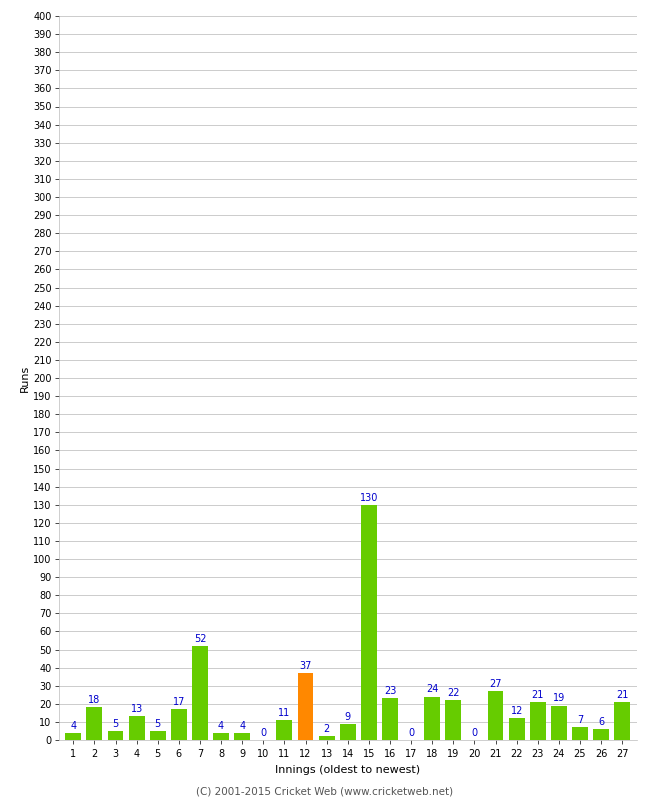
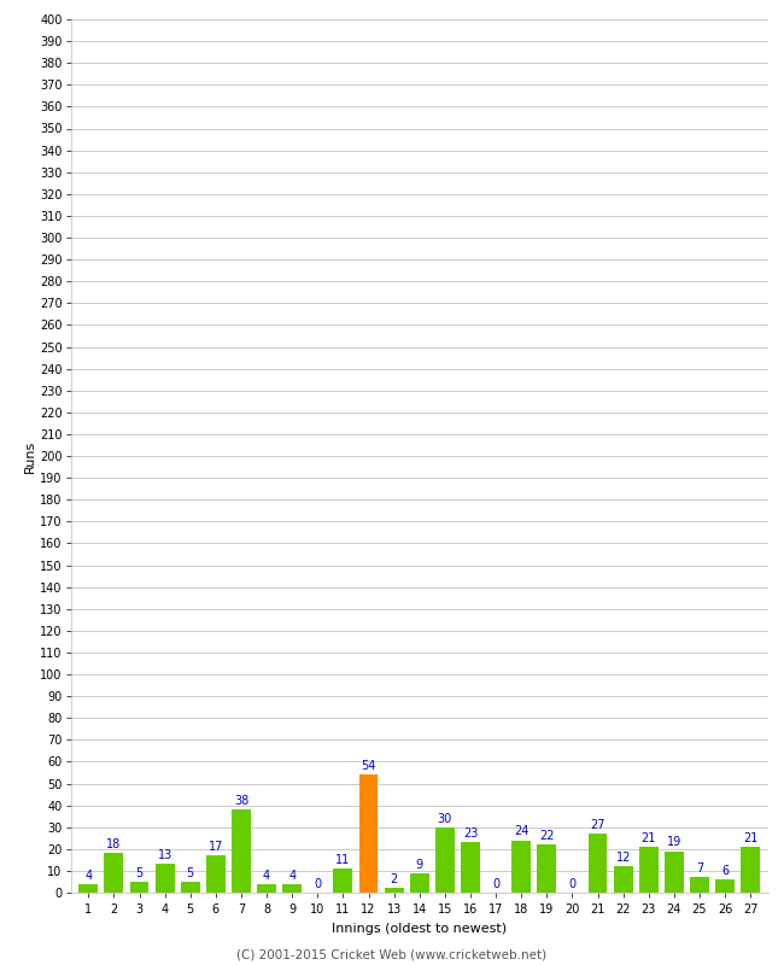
7: 52 -> 38
12: 37 -> 54
15: 130 -> 30
